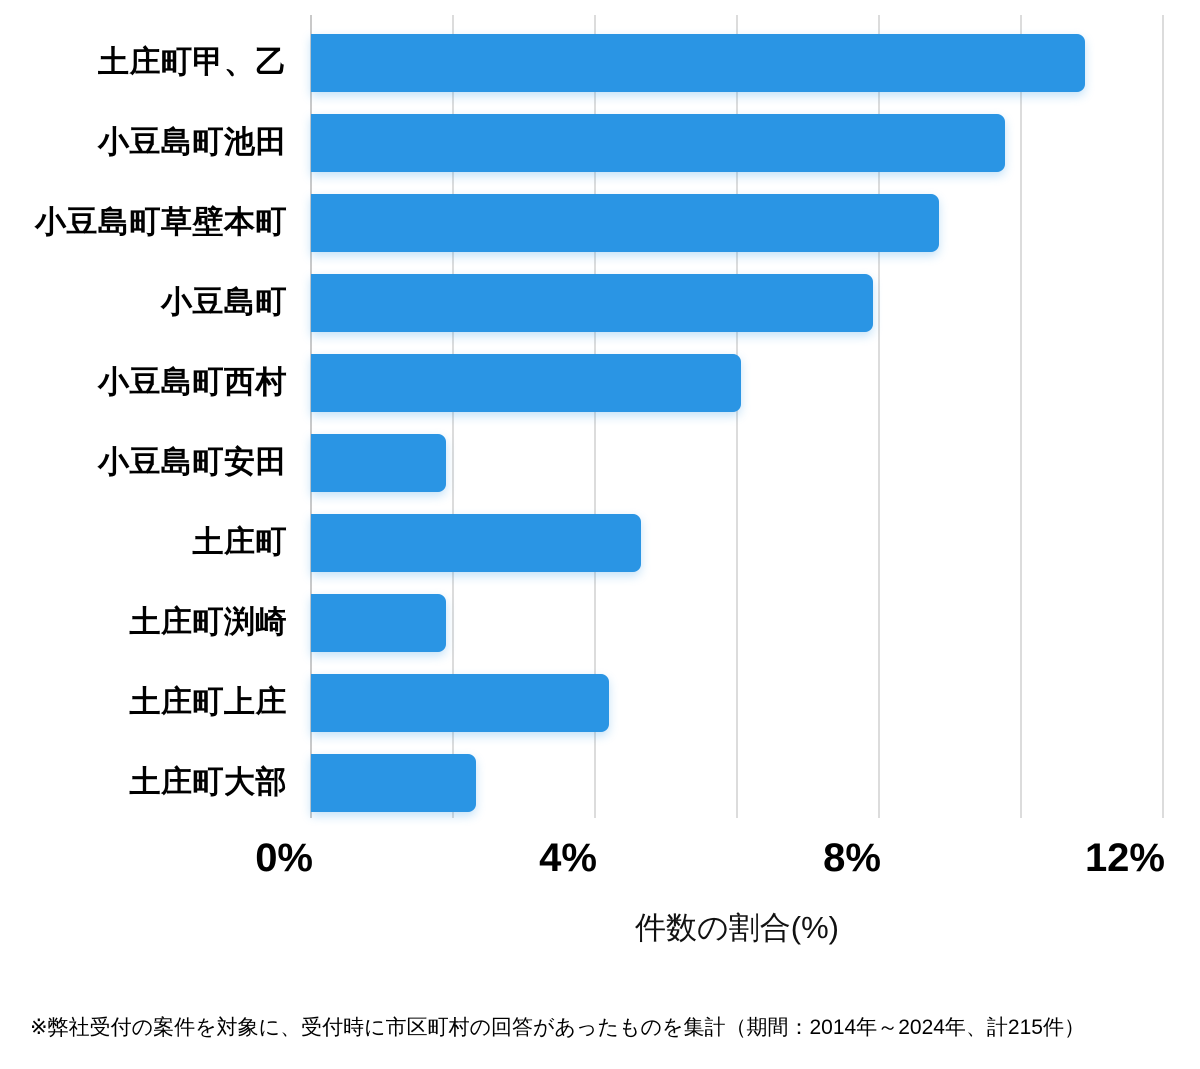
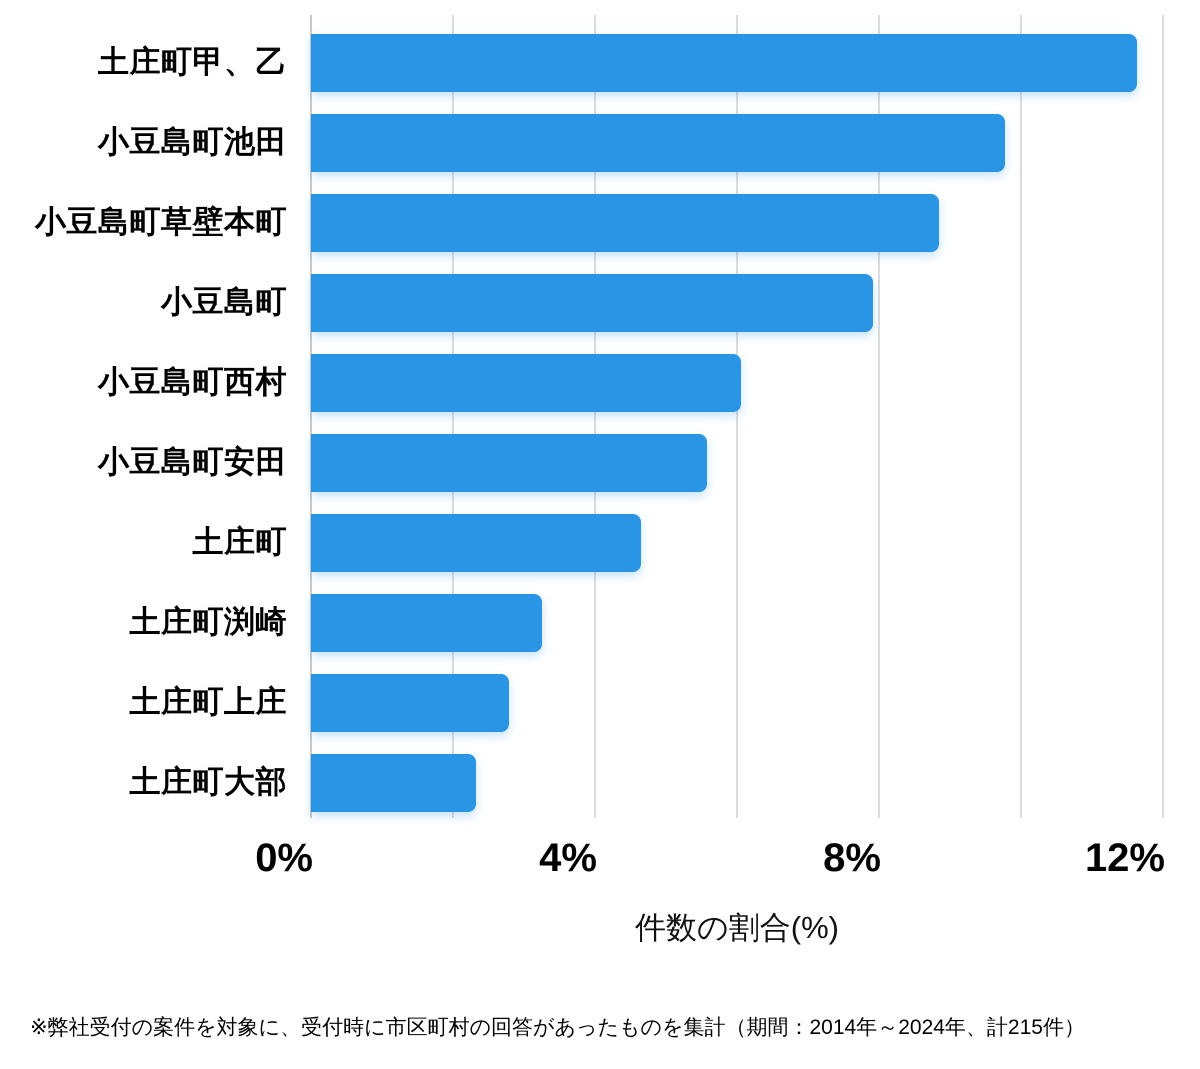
土庄町甲、乙: 10.9% -> 11.6%
小豆島町安田: 1.9% -> 5.6%
土庄町渕崎: 1.9% -> 3.3%
土庄町上庄: 4.2% -> 2.8%
